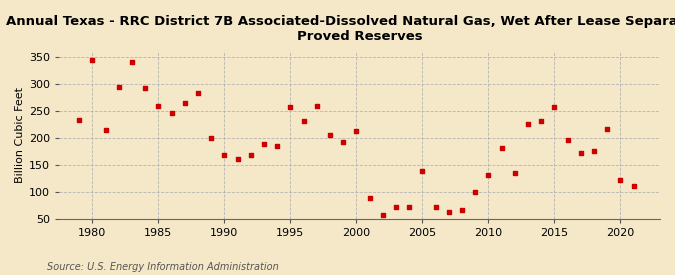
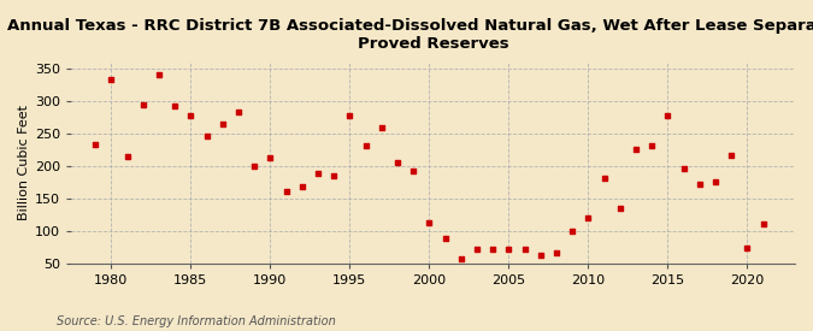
1980: 344 -> 332
1985: 258 -> 277
1990: 168 -> 213
1995: 256 -> 278
2000: 212 -> 113
2005: 138 -> 73
2010: 132 -> 121
2015: 256 -> 277
2020: 122 -> 74
